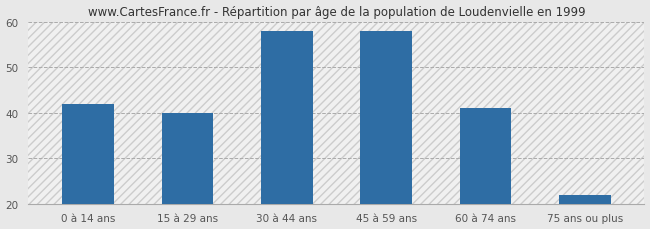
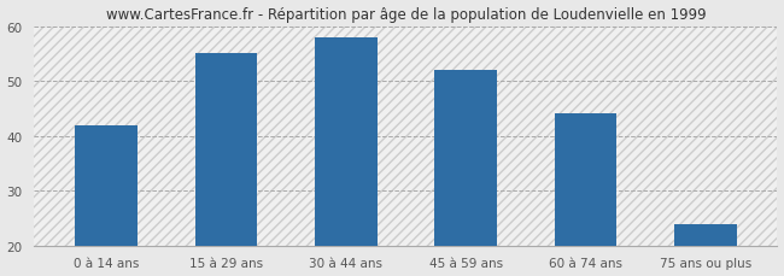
15 à 29 ans: 40 -> 55
45 à 59 ans: 58 -> 52
60 à 74 ans: 41 -> 44
75 ans ou plus: 22 -> 24
